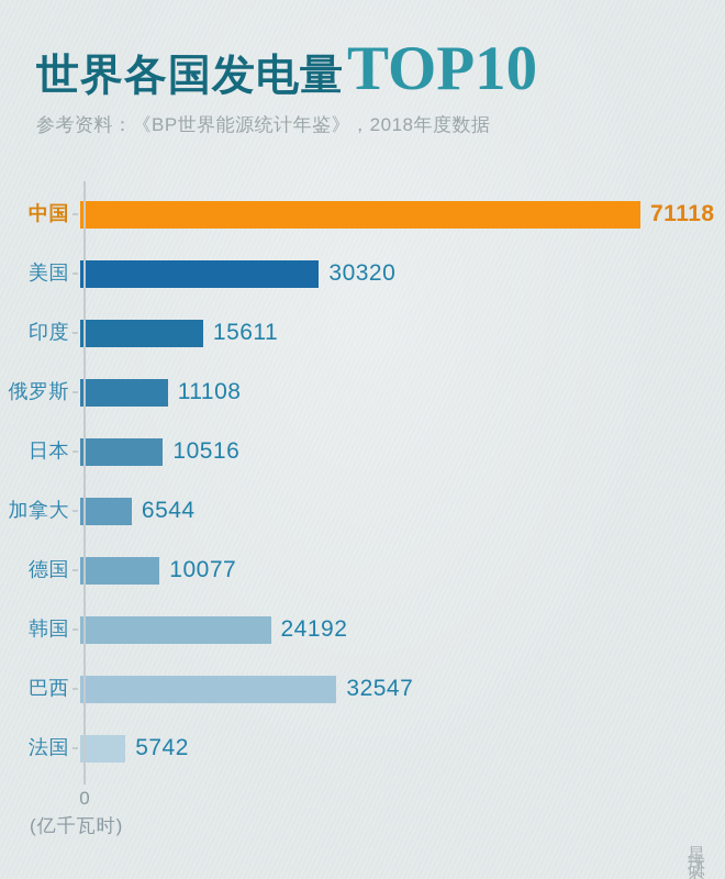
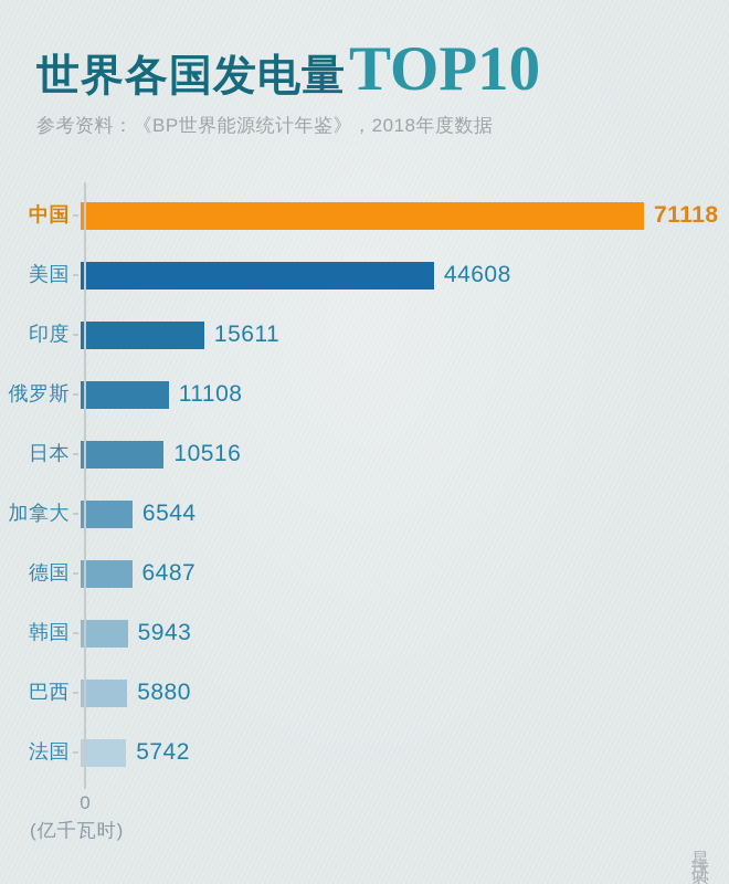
美国: 30320 -> 44608
德国: 10077 -> 6487
韩国: 24192 -> 5943
巴西: 32547 -> 5880
